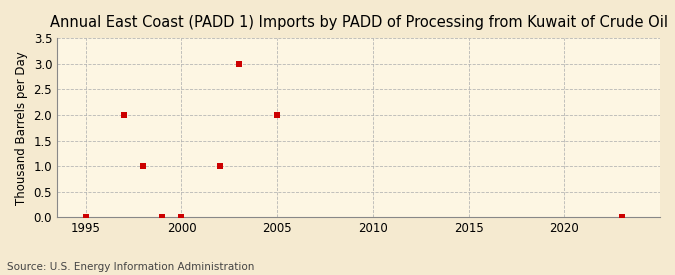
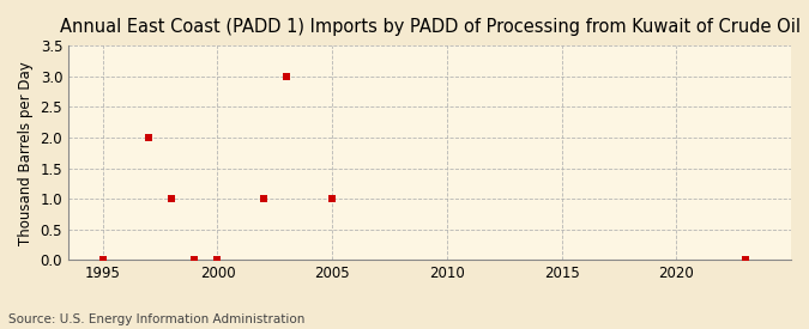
2005: 2 -> 1
